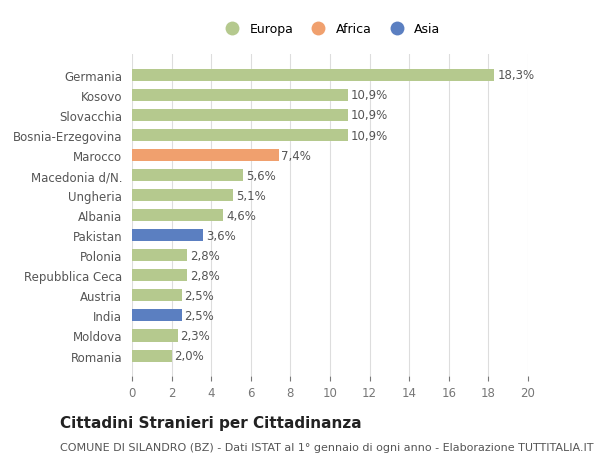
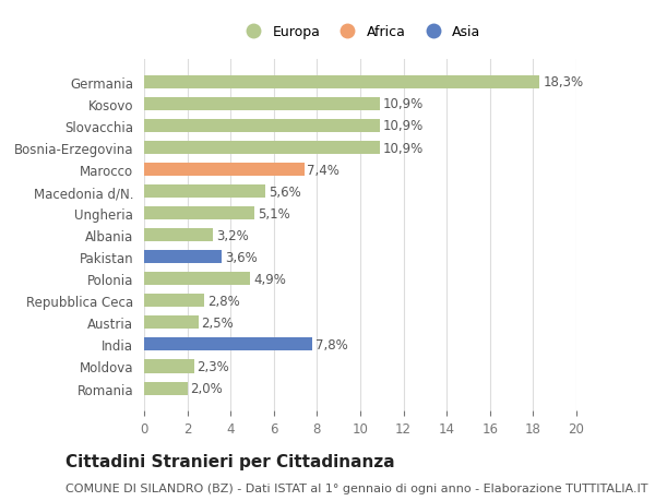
Albania: 4,6% -> 3,2%
Polonia: 2,8% -> 4,9%
India: 2,5% -> 7,8%
